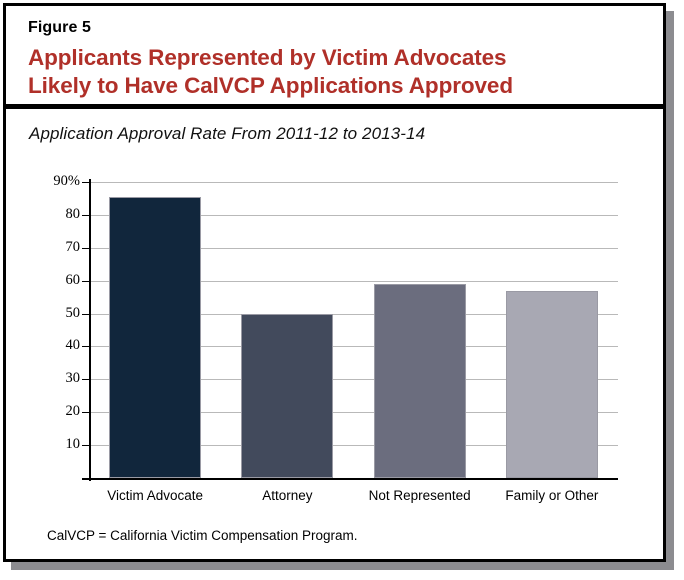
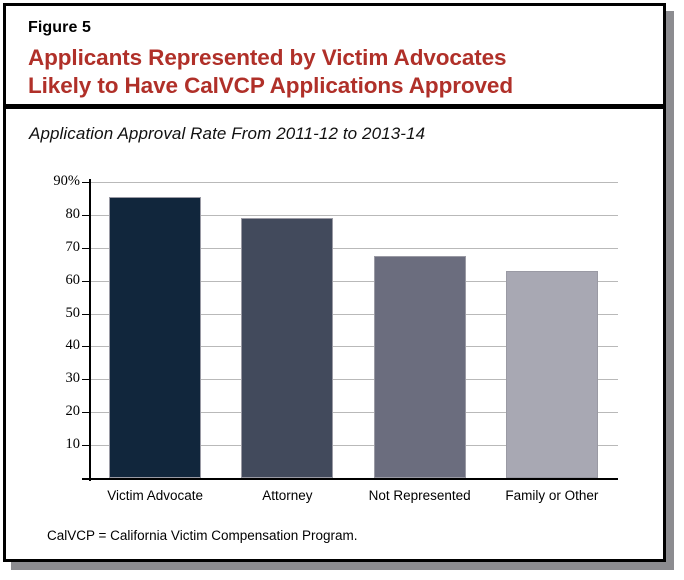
Attorney: 50% -> 79%
Not Represented: 59% -> 68%
Family or Other: 57% -> 63%
